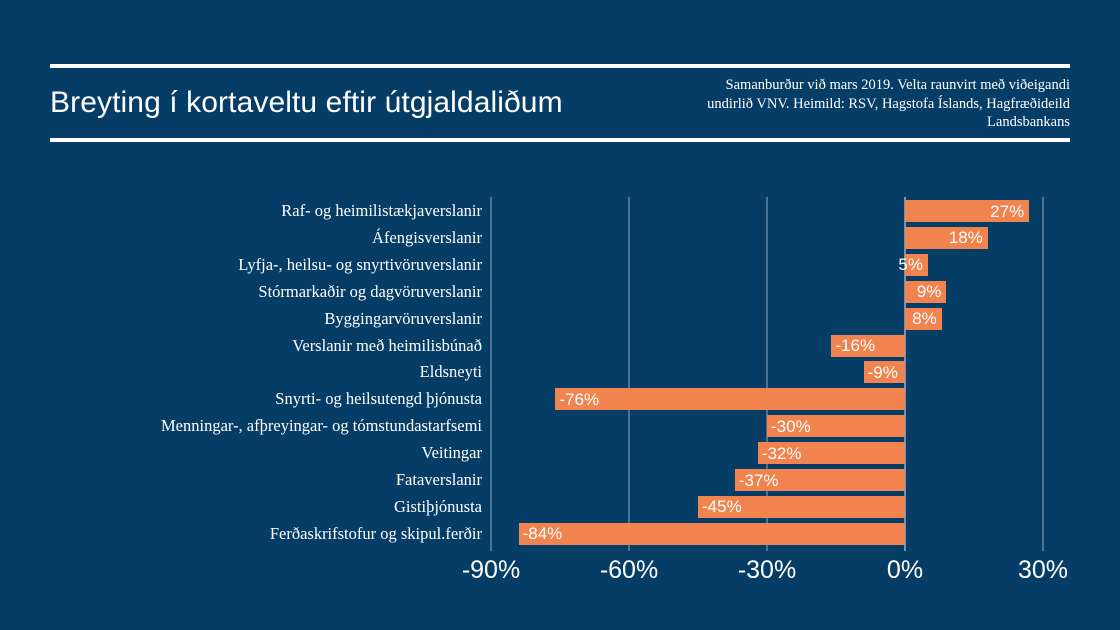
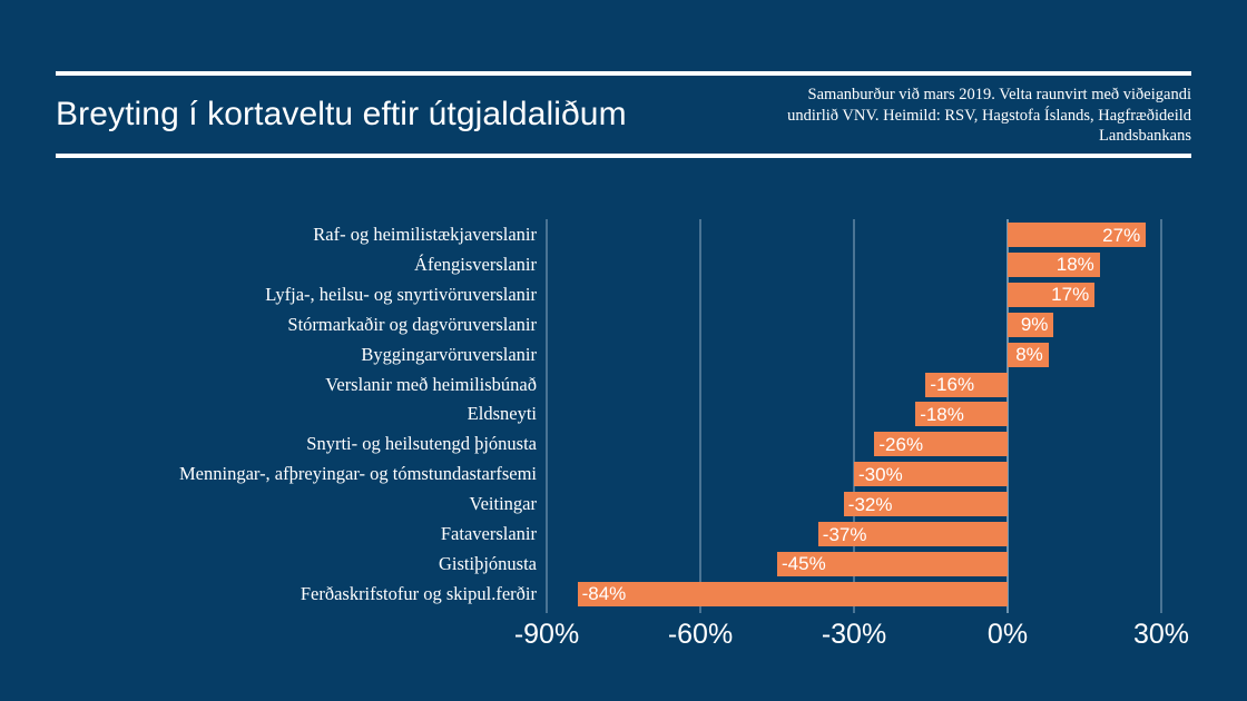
Lyfja-, heilsu- og snyrtivöruverslanir: 5% -> 17%
Eldsneyti: -9% -> -18%
Snyrti- og heilsutengd þjónusta: -76% -> -26%
